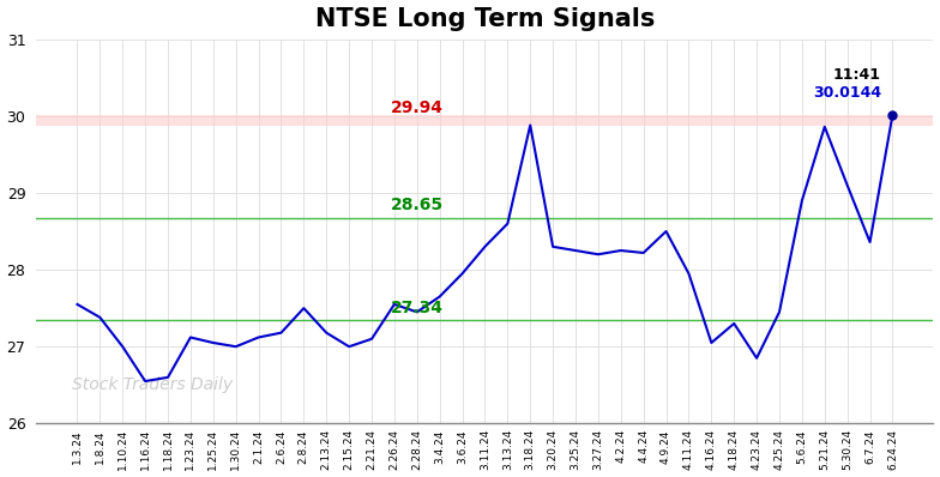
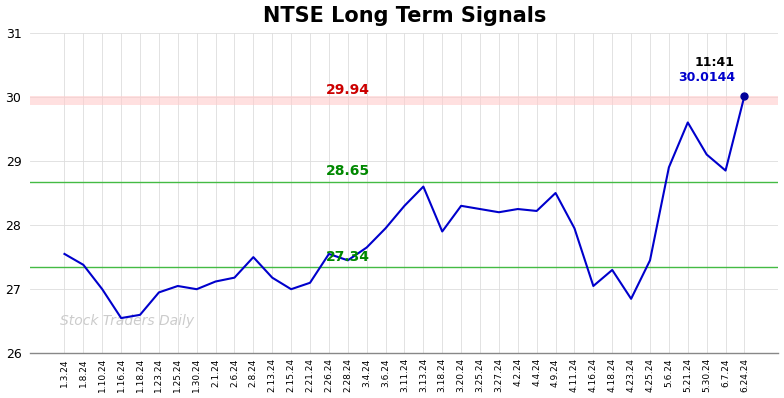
1.23.24: 27.12 -> 26.95
3.18.24: 29.88 -> 27.90
5.21.24: 29.86 -> 29.60
6.7.24: 28.36 -> 28.85
